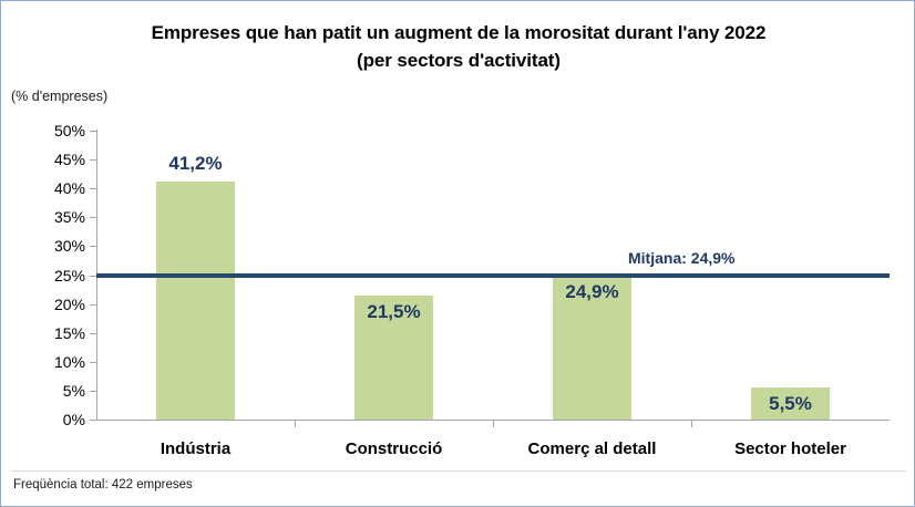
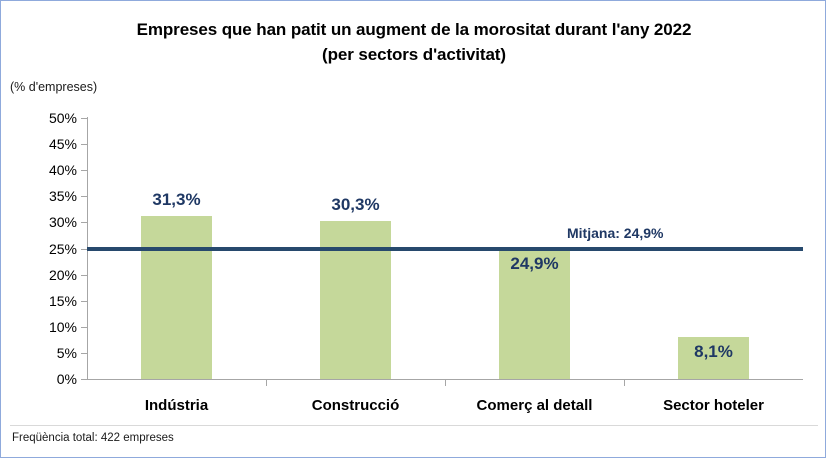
Indústria: 41,2% -> 31,3%
Construcció: 21,5% -> 30,3%
Sector hoteler: 5,5% -> 8,1%
